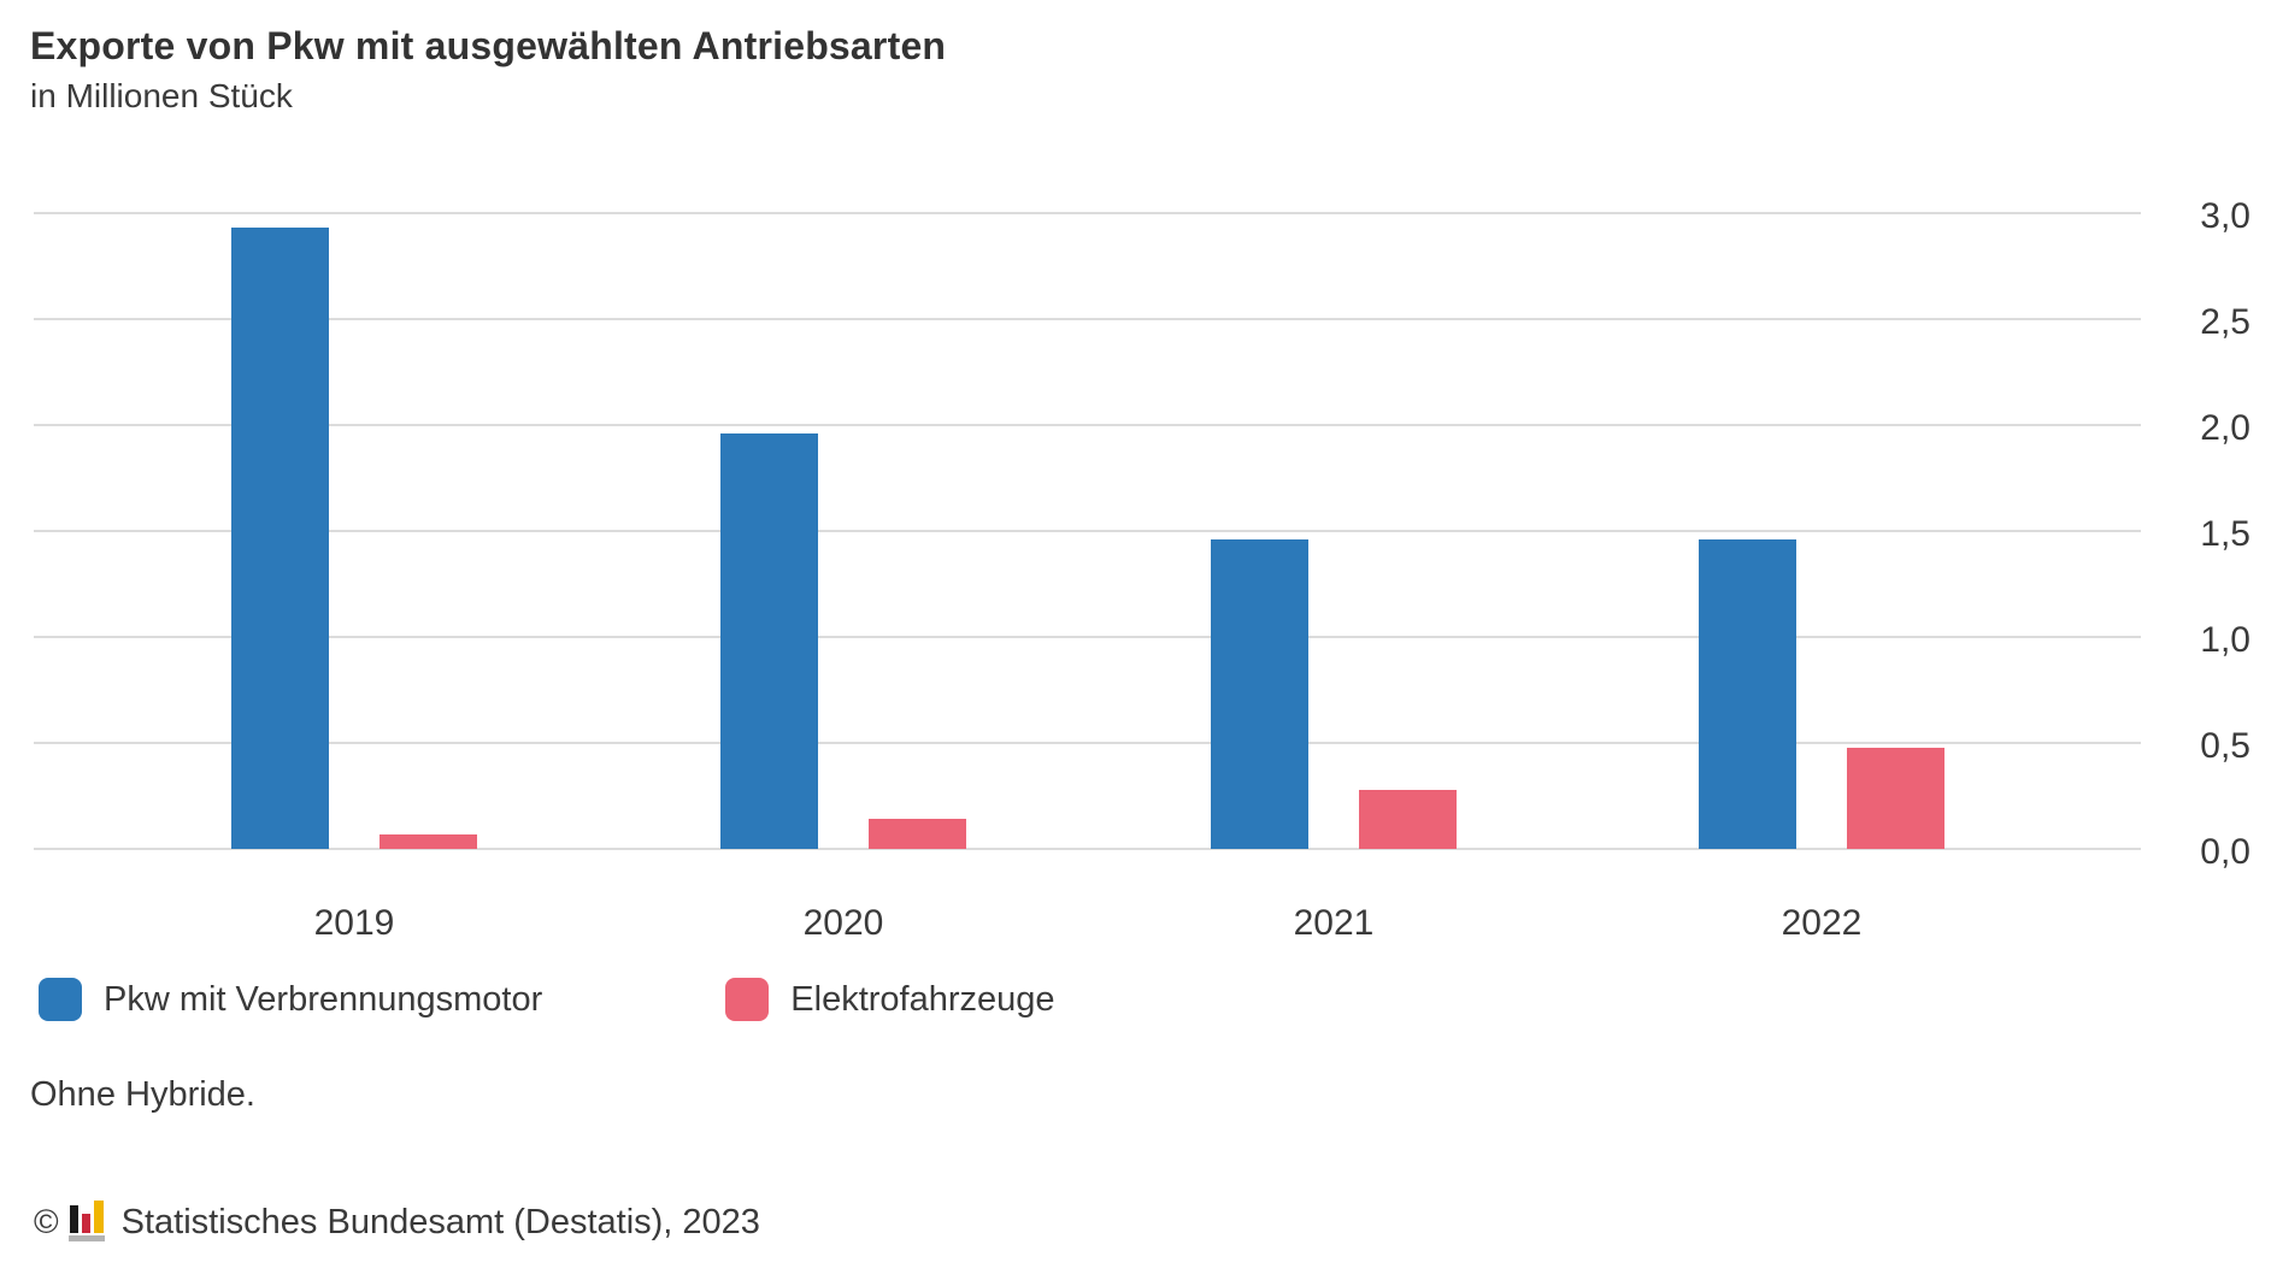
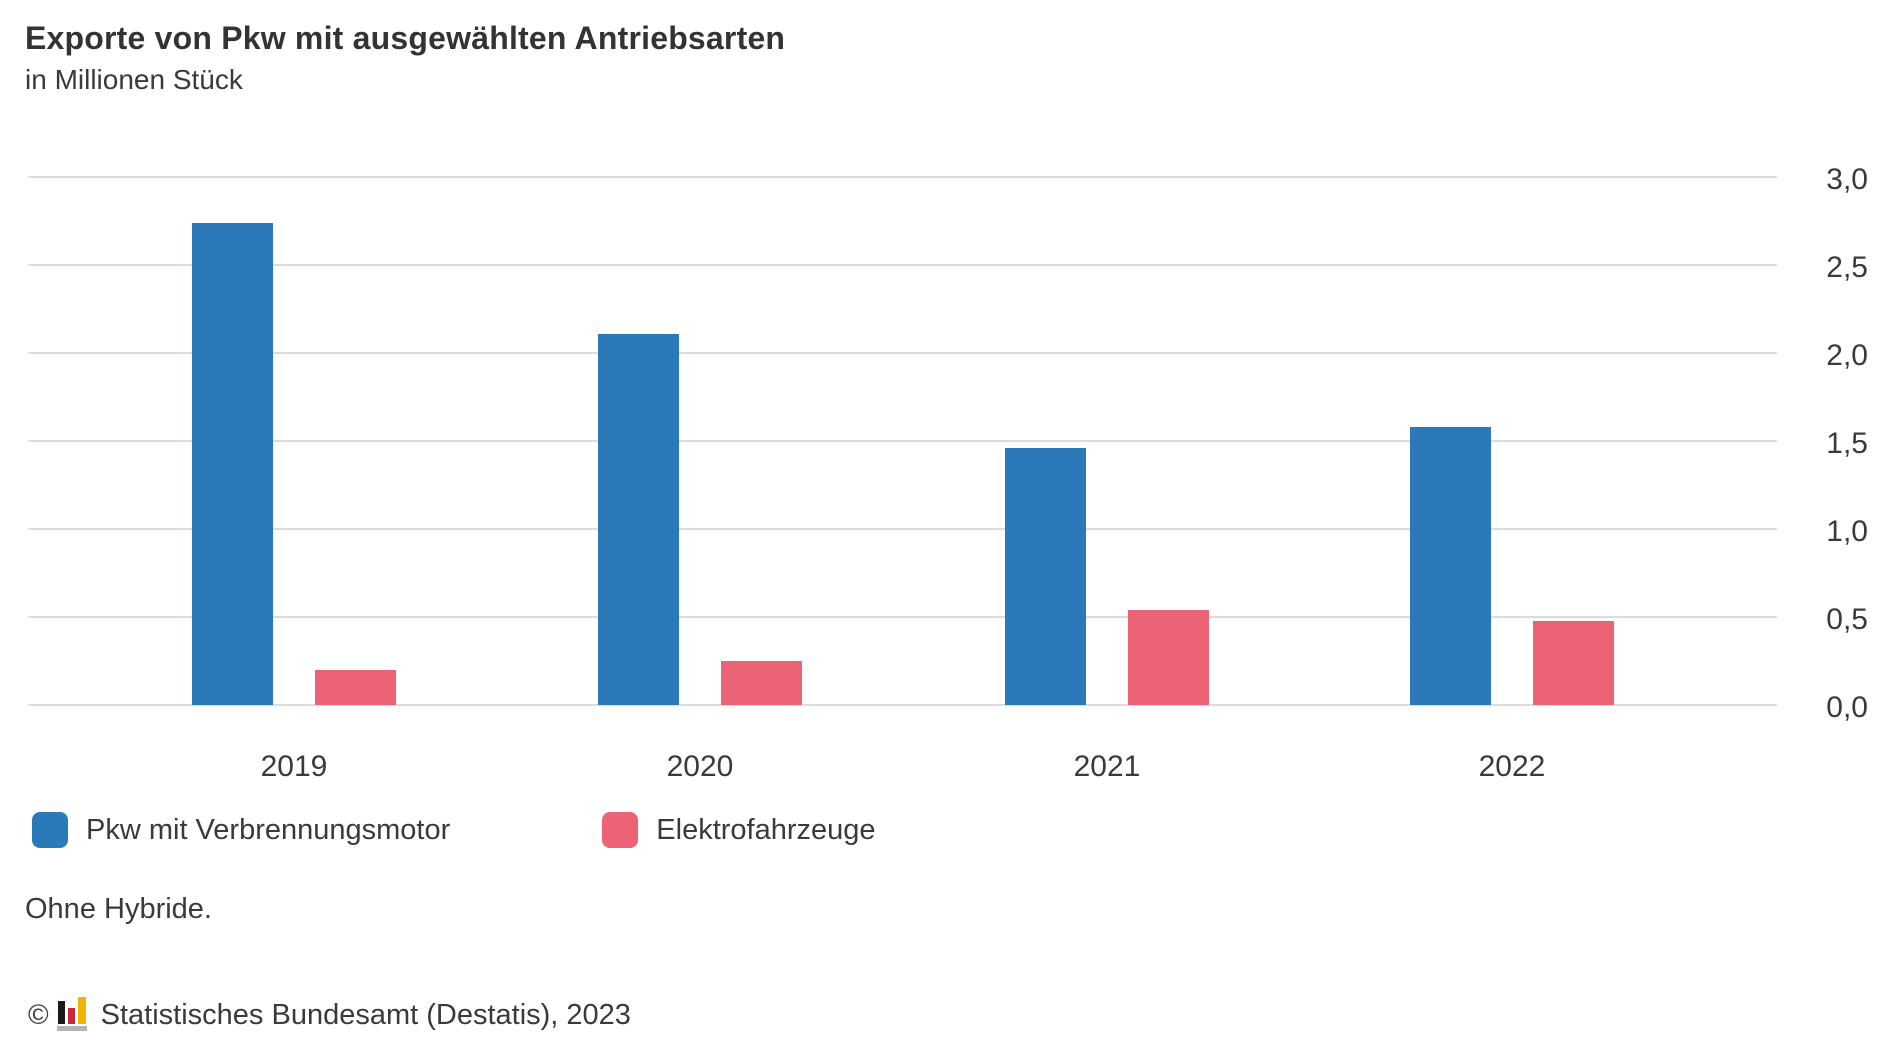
Pkw mit Verbrennungsmotor/2019: 2,93 -> 2,74
Elektrofahrzeuge/2019: 0,07 -> 0,20
Pkw mit Verbrennungsmotor/2020: 1,96 -> 2,11
Elektrofahrzeuge/2020: 0,14 -> 0,25
Elektrofahrzeuge/2021: 0,28 -> 0,54
Pkw mit Verbrennungsmotor/2022: 1,46 -> 1,58
